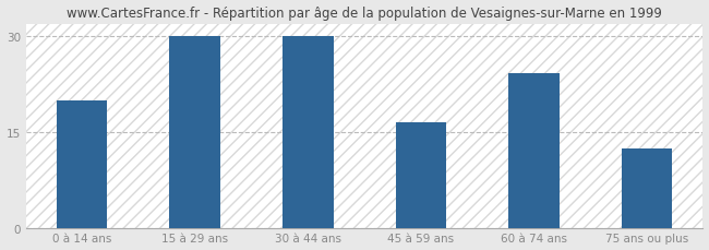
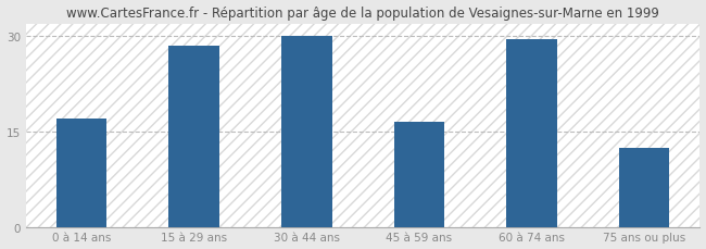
0 à 14 ans: 20.0 -> 17.0
15 à 29 ans: 30.0 -> 28.5
60 à 74 ans: 24.2 -> 29.5
